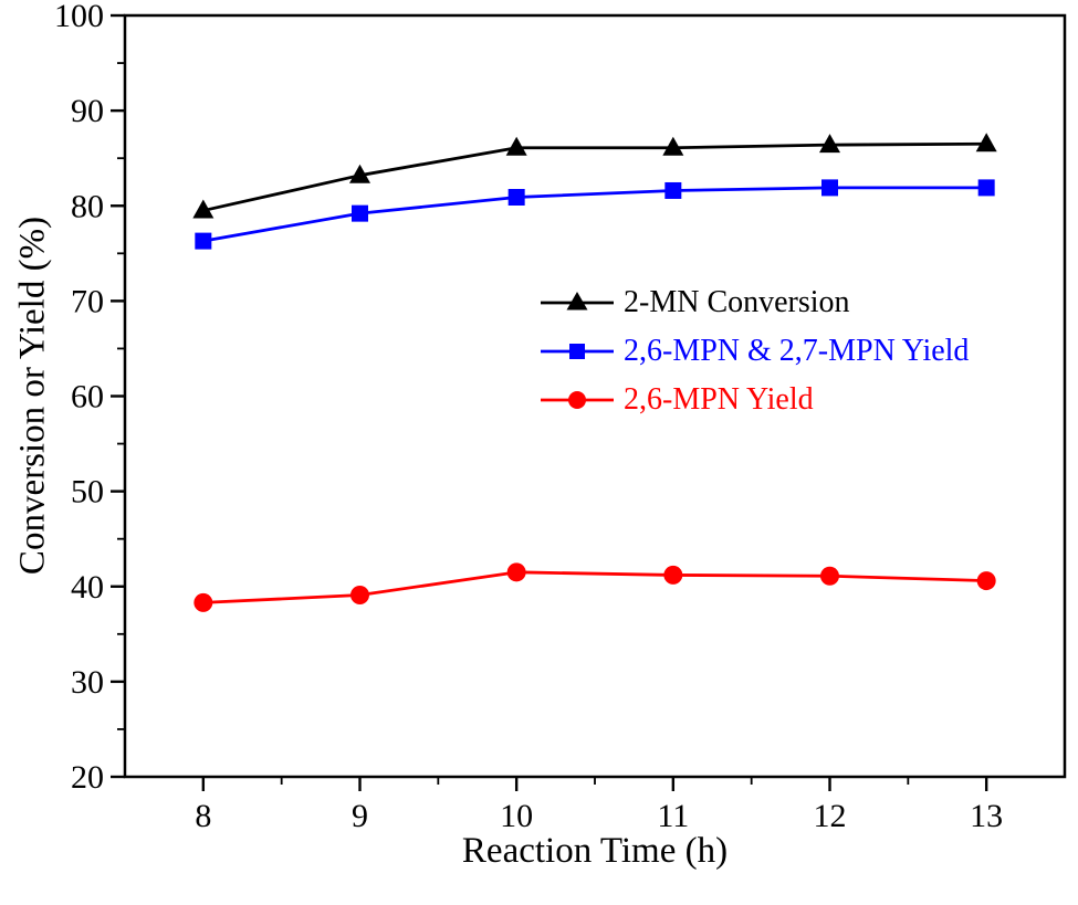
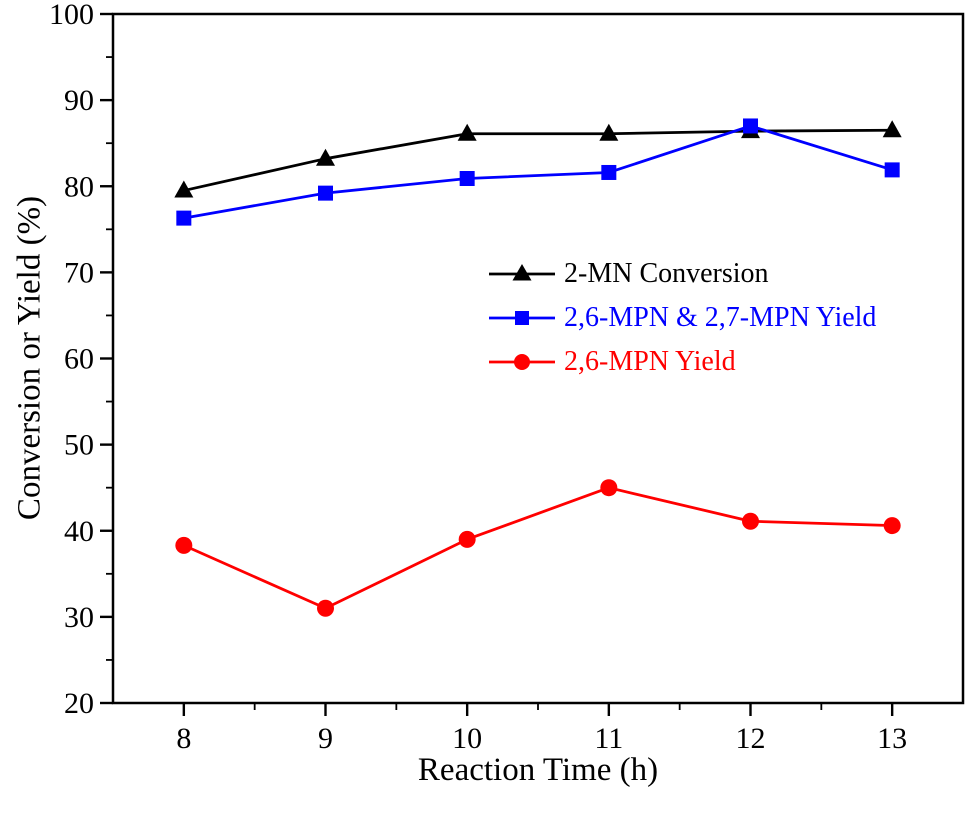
2,6-MPN Yield/9: 39 -> 31
2,6-MPN Yield/10: 42 -> 39
2,6-MPN Yield/11: 41 -> 45
2,6-MPN & 2,7-MPN Yield/12: 82 -> 87
